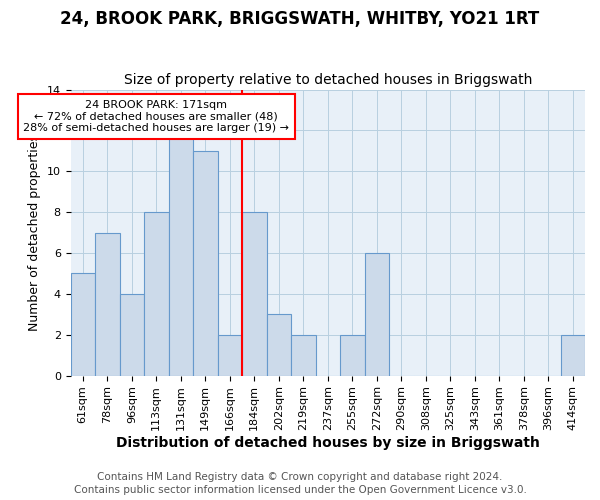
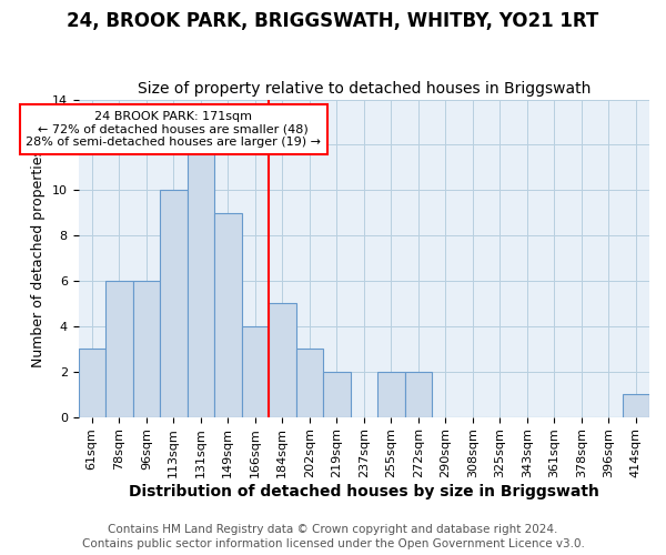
61sqm: 5 -> 3
78sqm: 7 -> 6
96sqm: 4 -> 6
113sqm: 8 -> 10
149sqm: 11 -> 9
166sqm: 2 -> 4
184sqm: 8 -> 5
272sqm: 6 -> 2
414sqm: 2 -> 1
